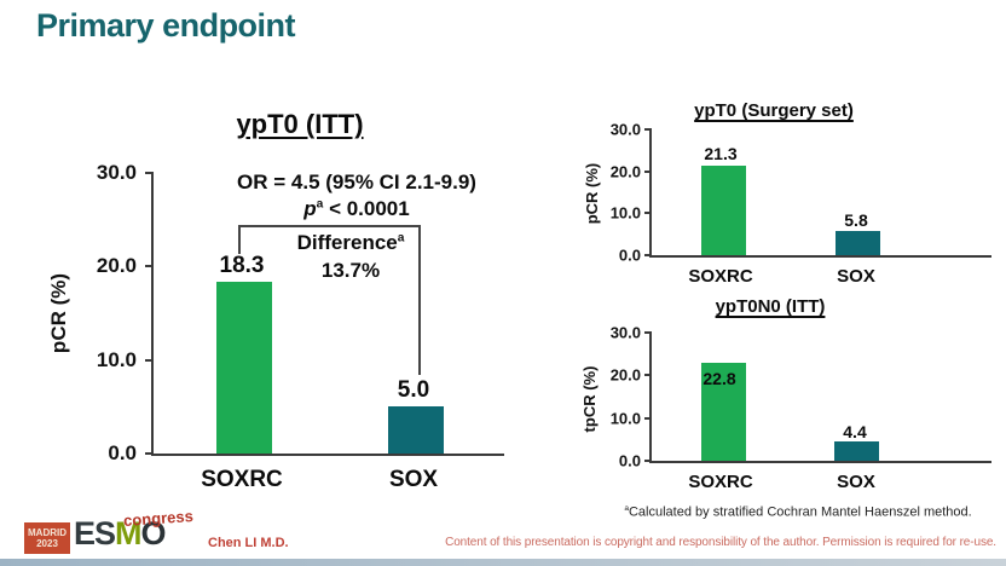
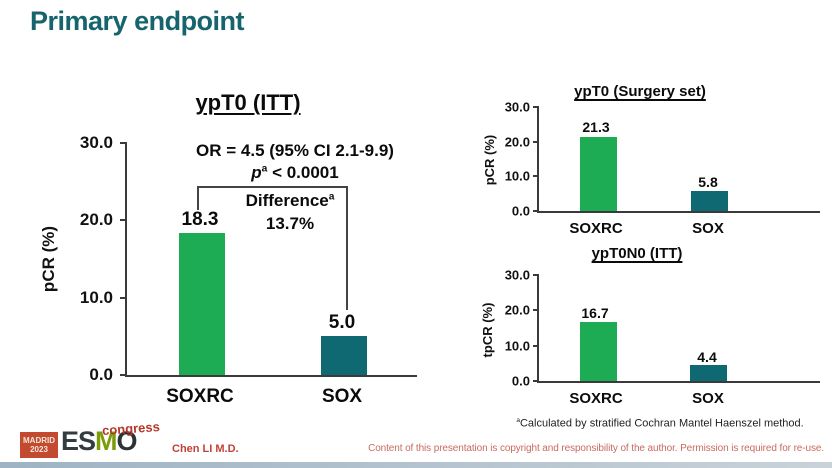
ypT0N0 (ITT)/SOXRC: 22.8 -> 16.7
